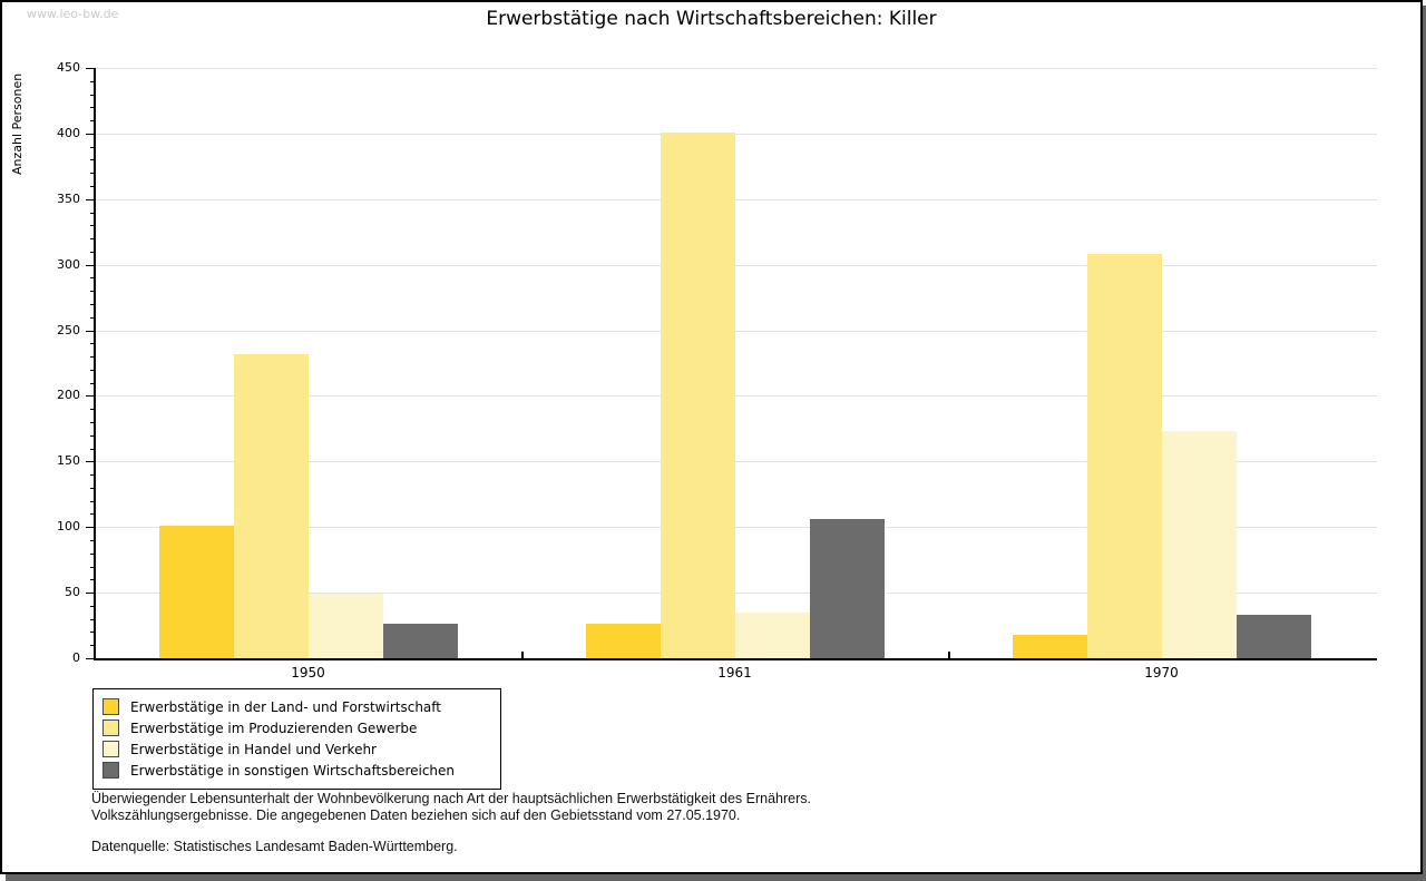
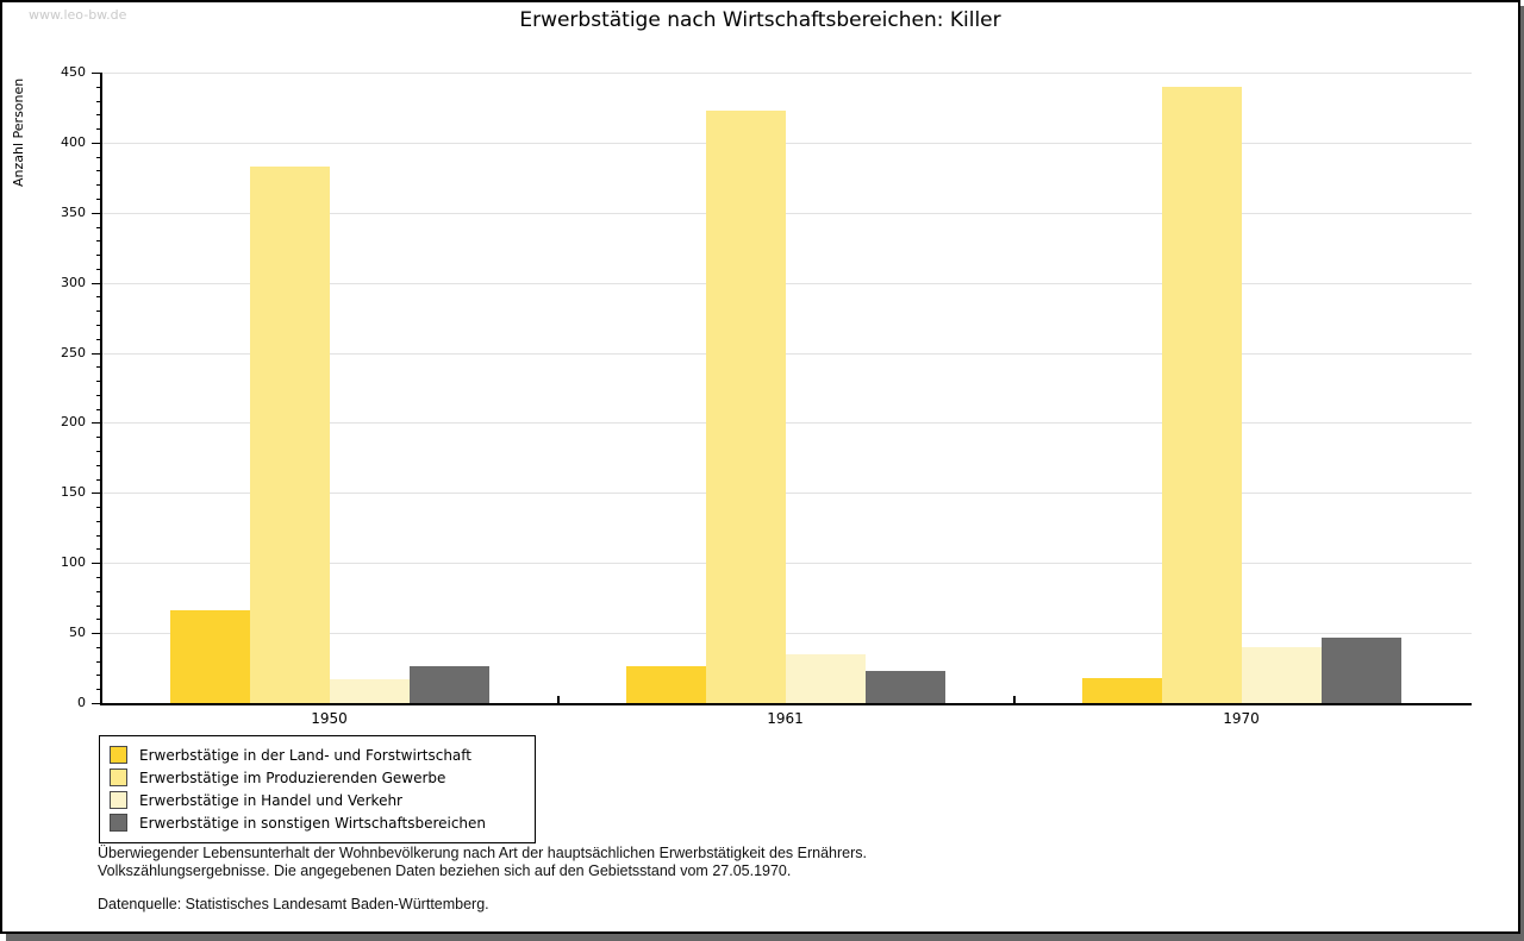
Erwerbstätige in der Land- und Forstwirtschaft/1950: 101 -> 66
Erwerbstätige im Produzierenden Gewerbe/1950: 232 -> 383
Erwerbstätige in Handel und Verkehr/1950: 49 -> 17
Erwerbstätige im Produzierenden Gewerbe/1961: 401 -> 423
Erwerbstätige in sonstigen Wirtschaftsbereichen/1961: 106 -> 23
Erwerbstätige im Produzierenden Gewerbe/1970: 308 -> 440
Erwerbstätige in Handel und Verkehr/1970: 173 -> 40
Erwerbstätige in sonstigen Wirtschaftsbereichen/1970: 33 -> 47
